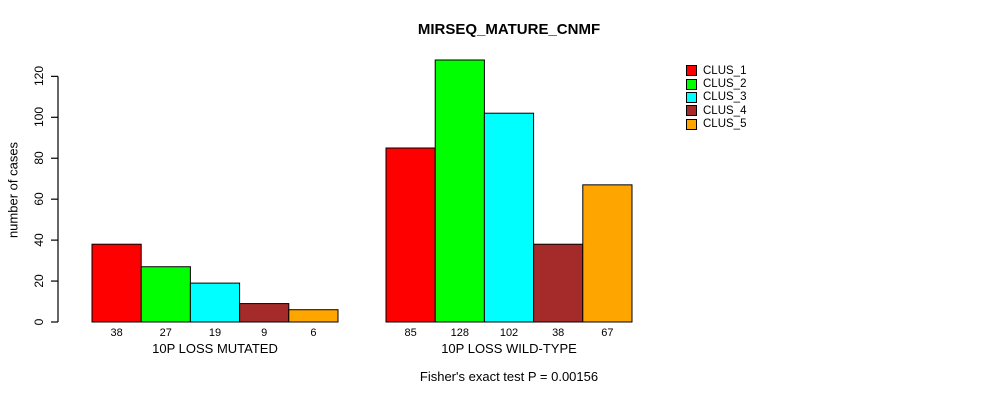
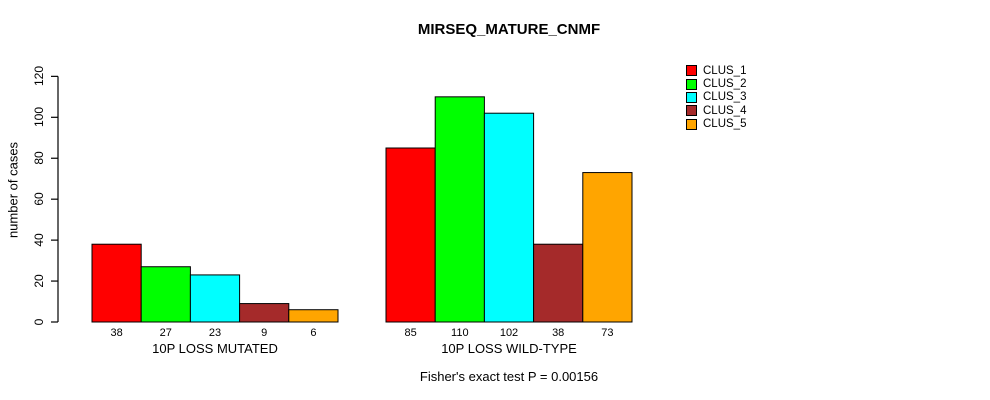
CLUS_3/10P LOSS MUTATED: 19 -> 23
CLUS_2/10P LOSS WILD-TYPE: 128 -> 110
CLUS_5/10P LOSS WILD-TYPE: 67 -> 73
